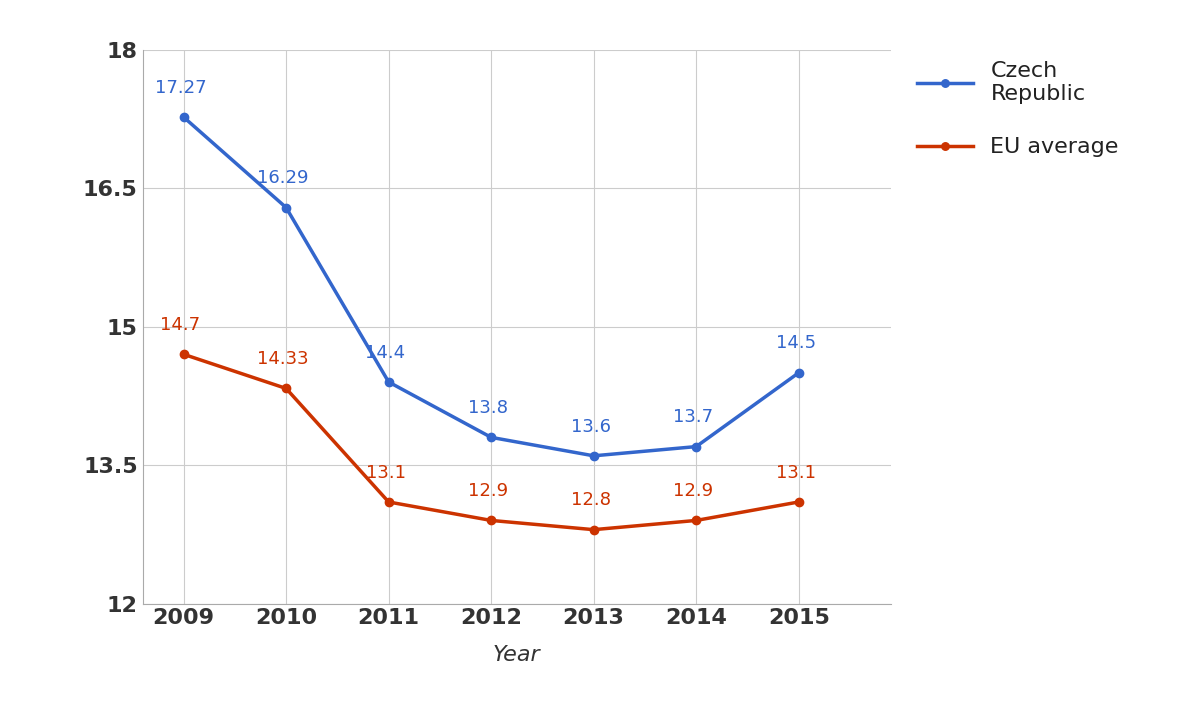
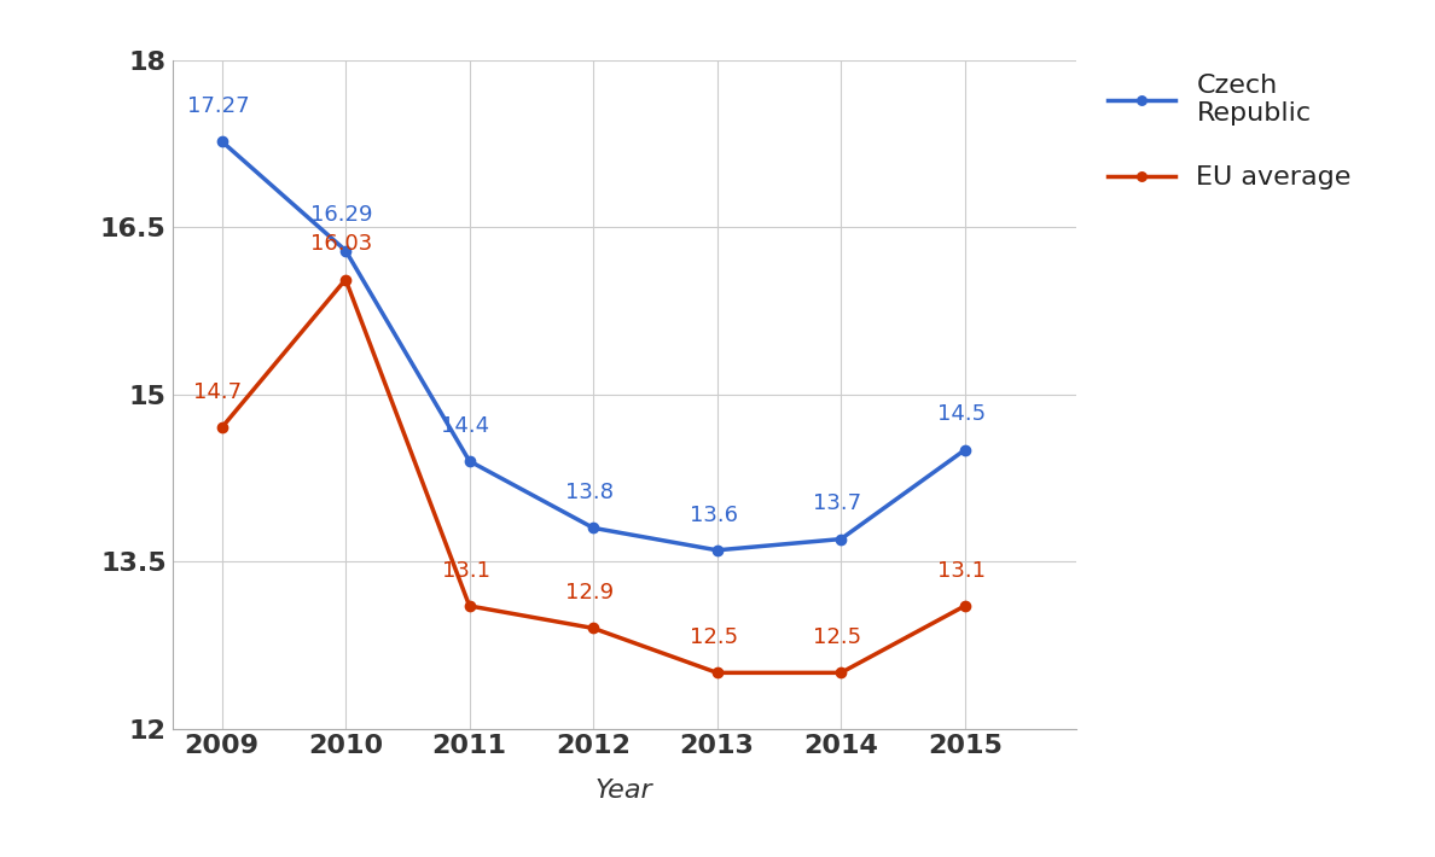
EU average/2010: 14.33 -> 16.03
EU average/2013: 12.8 -> 12.5
EU average/2014: 12.9 -> 12.5
